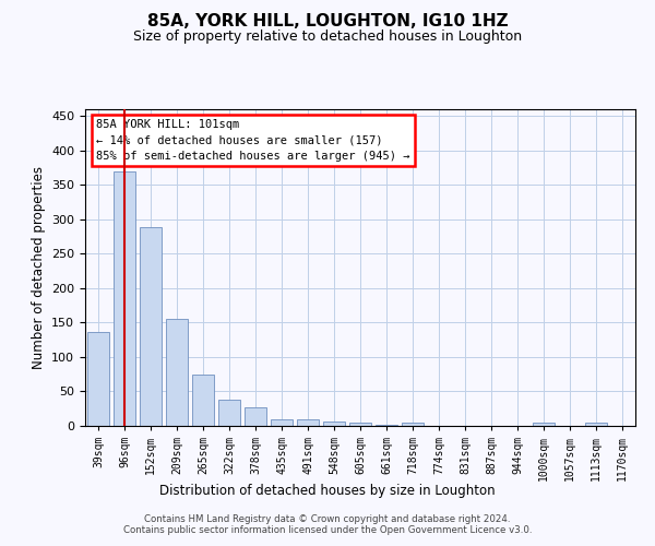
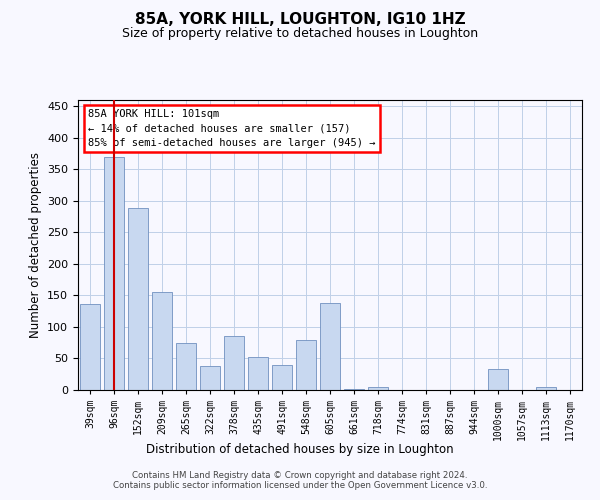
378sqm: 27 -> 86
435sqm: 10 -> 52
491sqm: 9 -> 40
548sqm: 7 -> 80
605sqm: 4 -> 138
1000sqm: 4 -> 34
